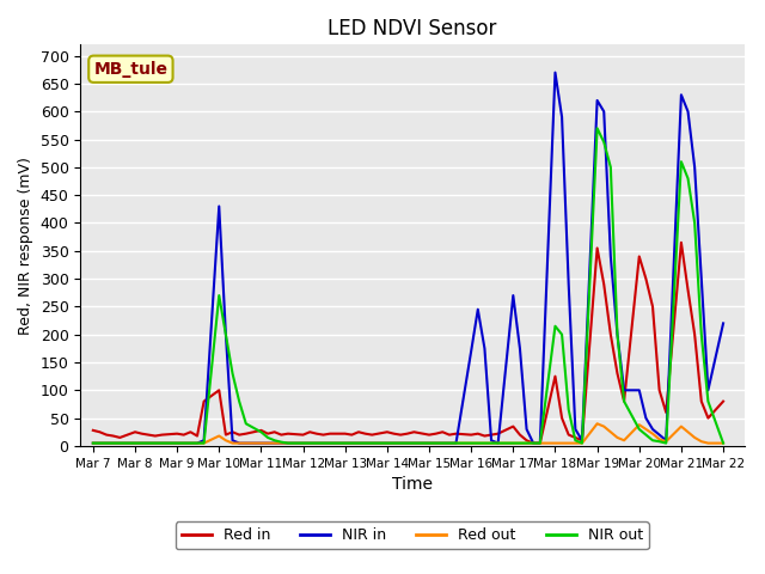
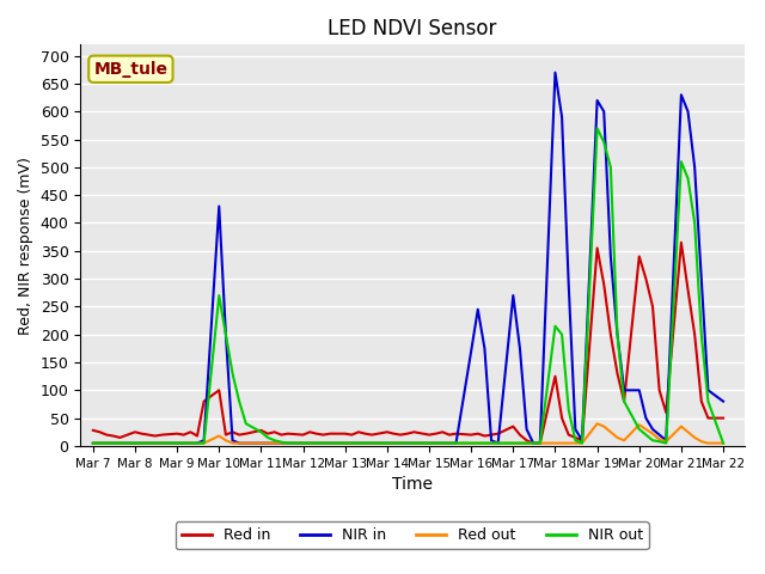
Red in/Mar 22: 80 -> 50
NIR in/Mar 22: 220 -> 80
